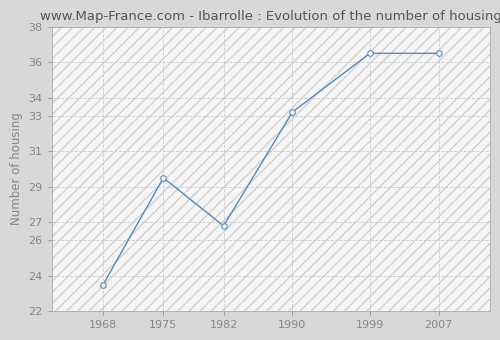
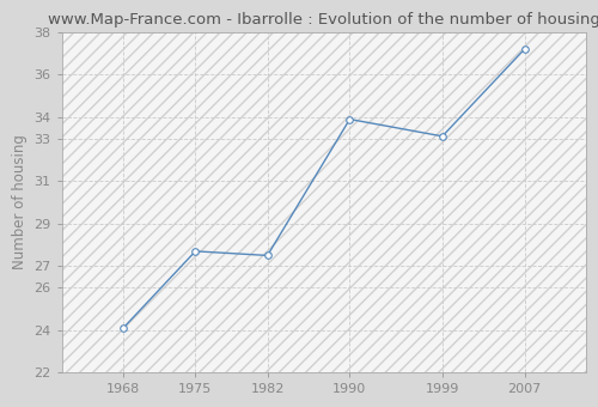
1968: 23.5 -> 24.1
1975: 29.5 -> 27.7
1982: 26.8 -> 27.5
1990: 33.2 -> 33.9
1999: 36.5 -> 33.1
2007: 36.5 -> 37.2
